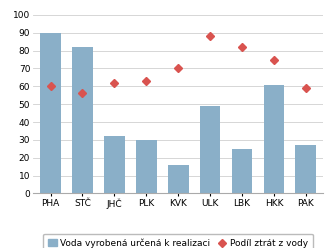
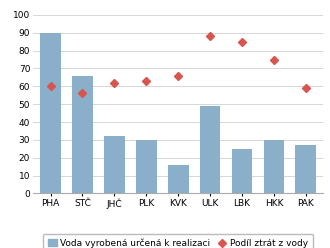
Voda vyrobená určená k realizaci/STČ: 82 -> 66
Podíl ztrát z vody/KVK: 70 -> 66
Podíl ztrát z vody/LBK: 82 -> 85
Voda vyrobená určená k realizaci/HKK: 61 -> 30
